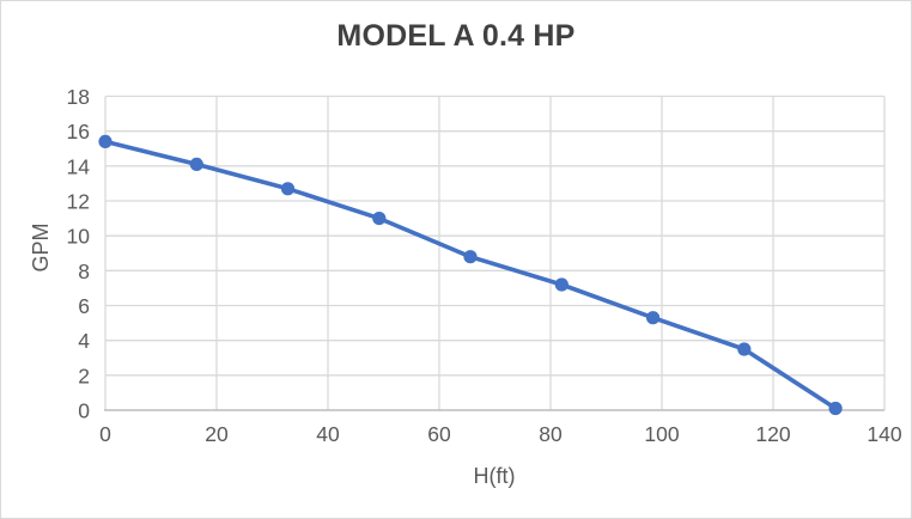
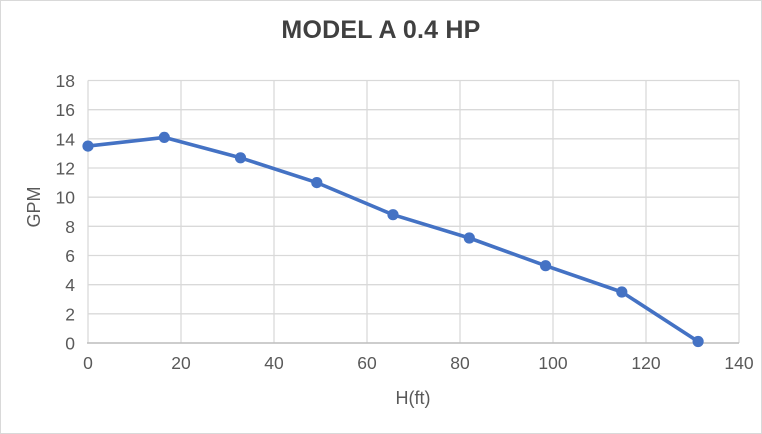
0: 15.4 -> 13.5
